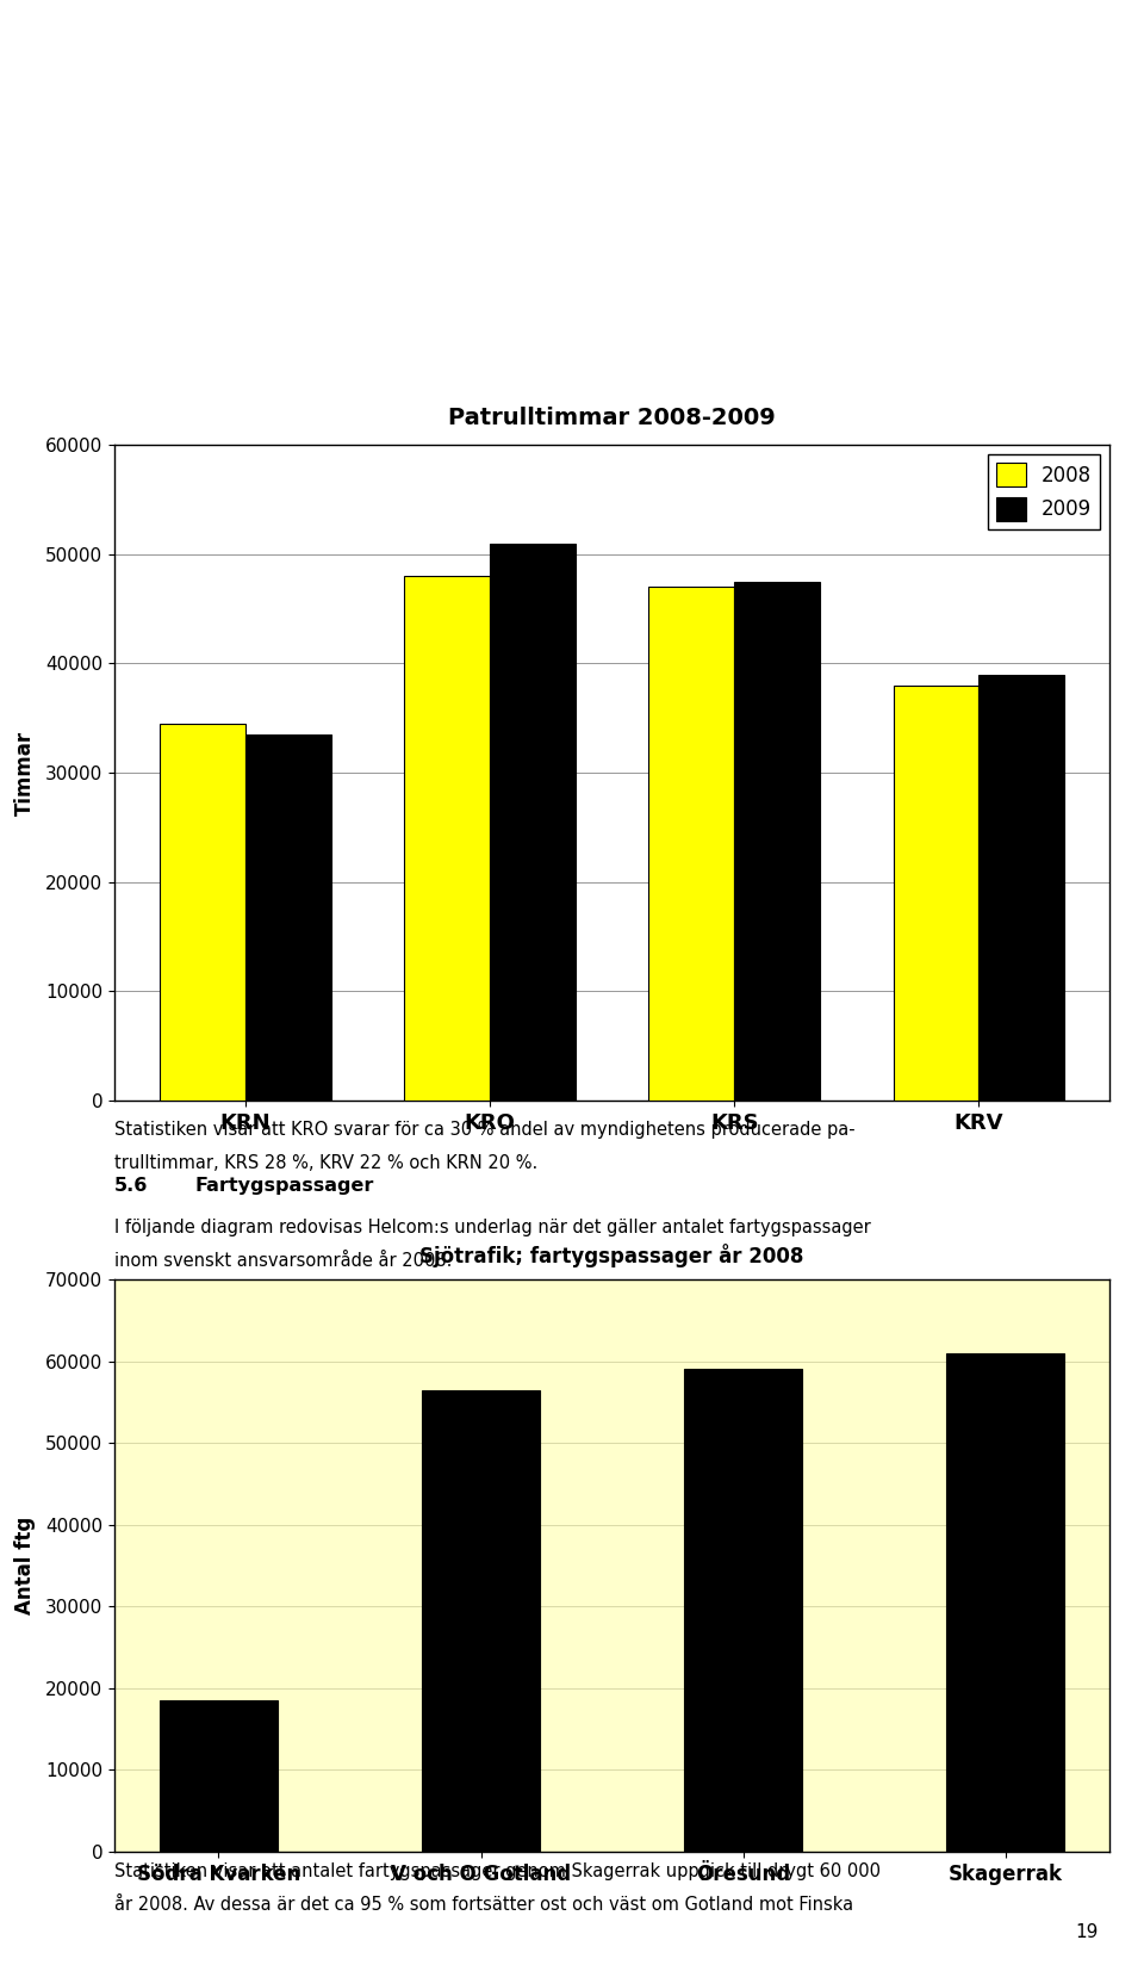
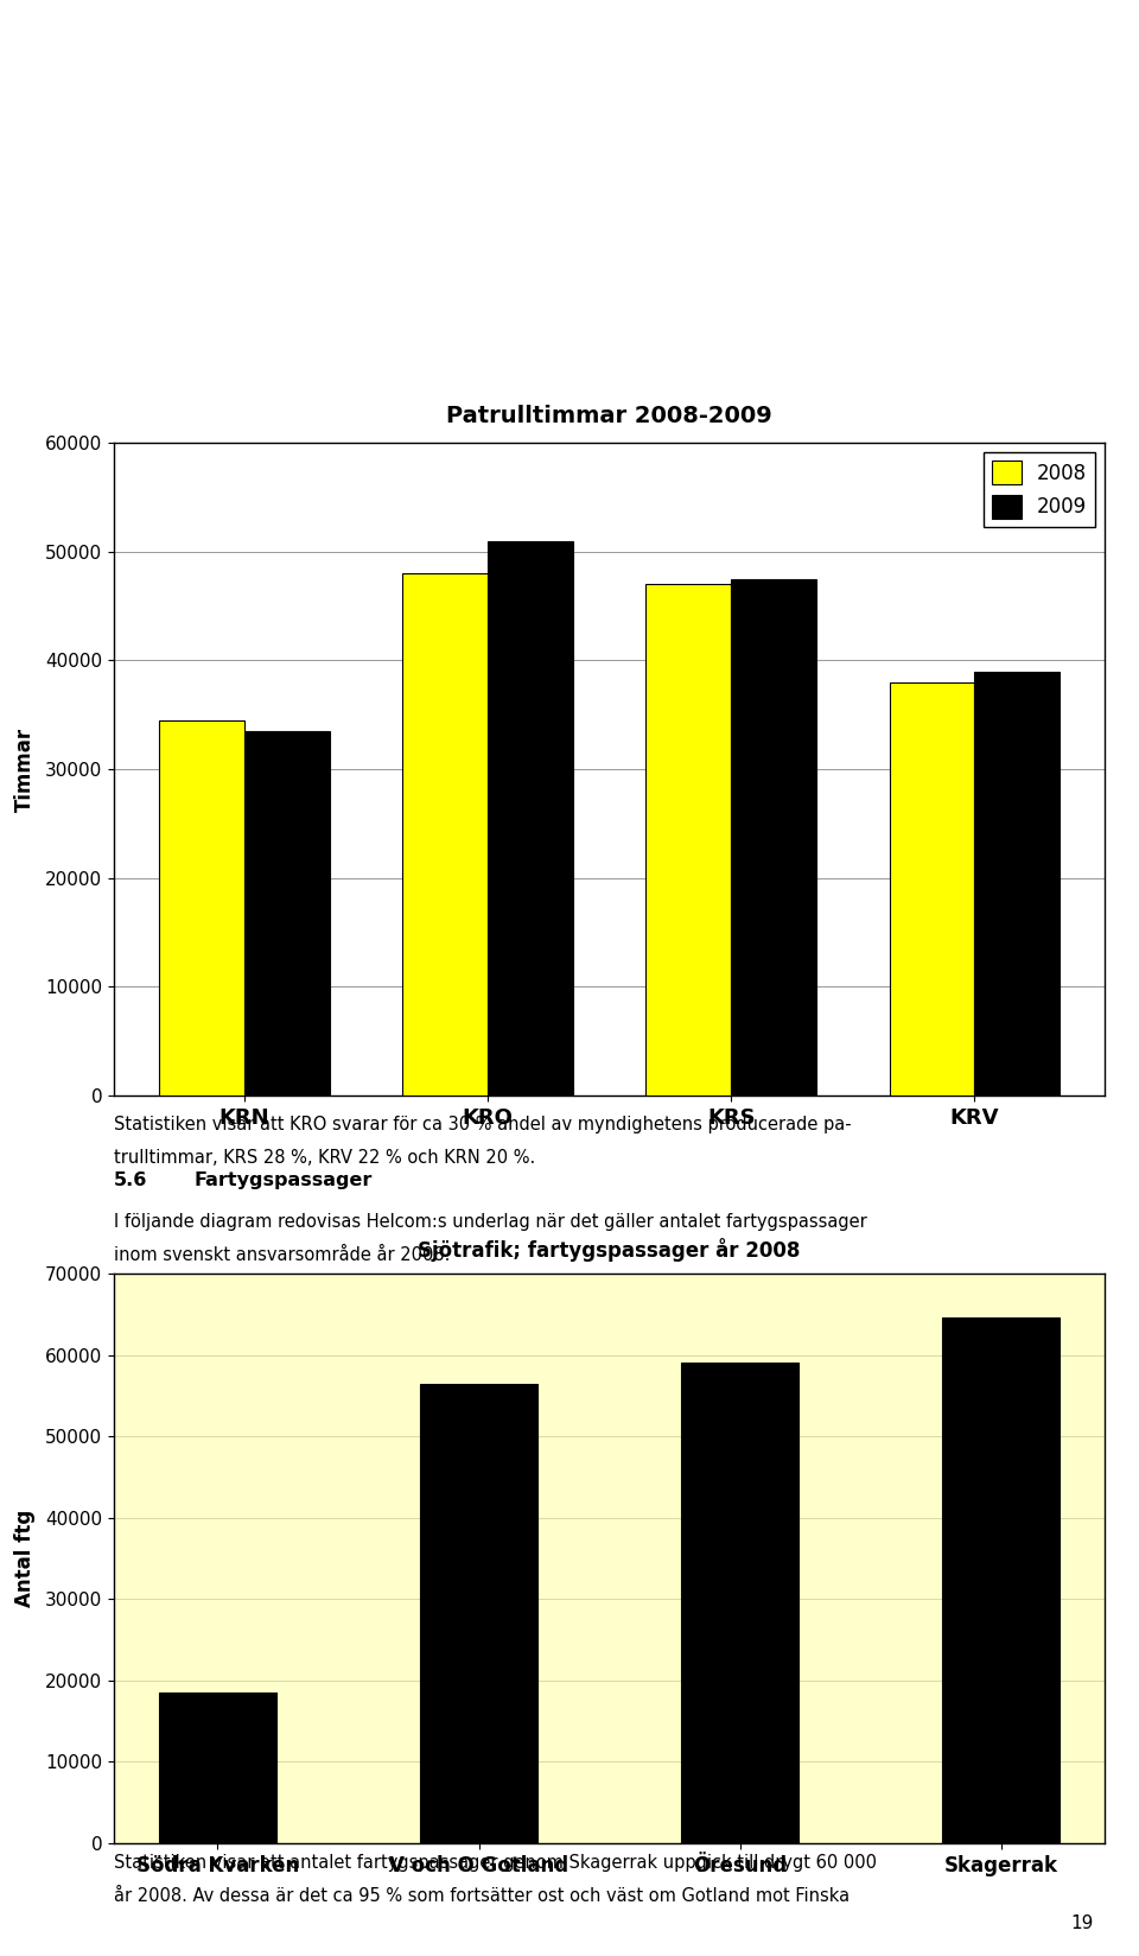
Sjötrafik; fartygspassager år 2008/Skagerrak: 61000 -> 64600
